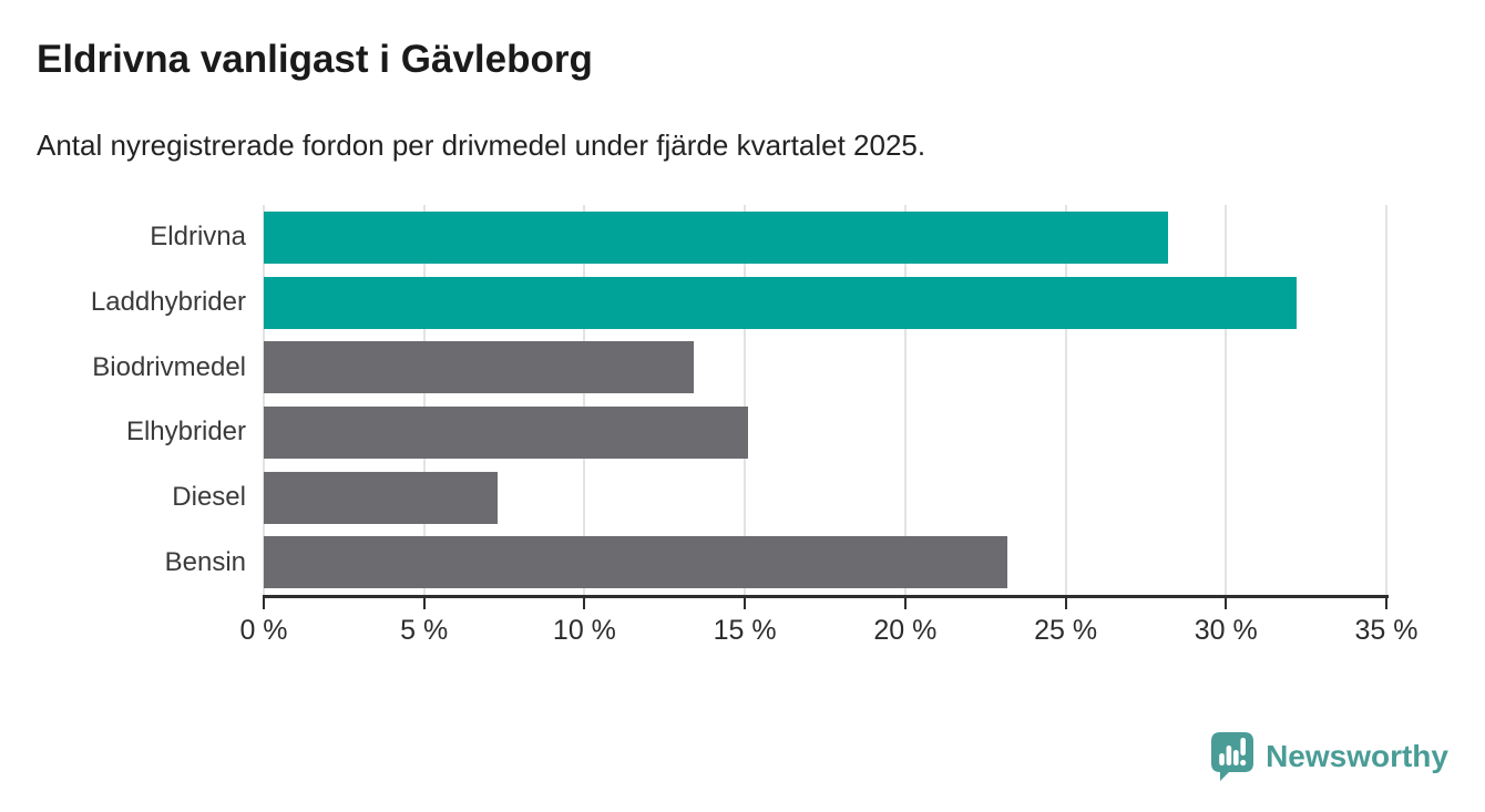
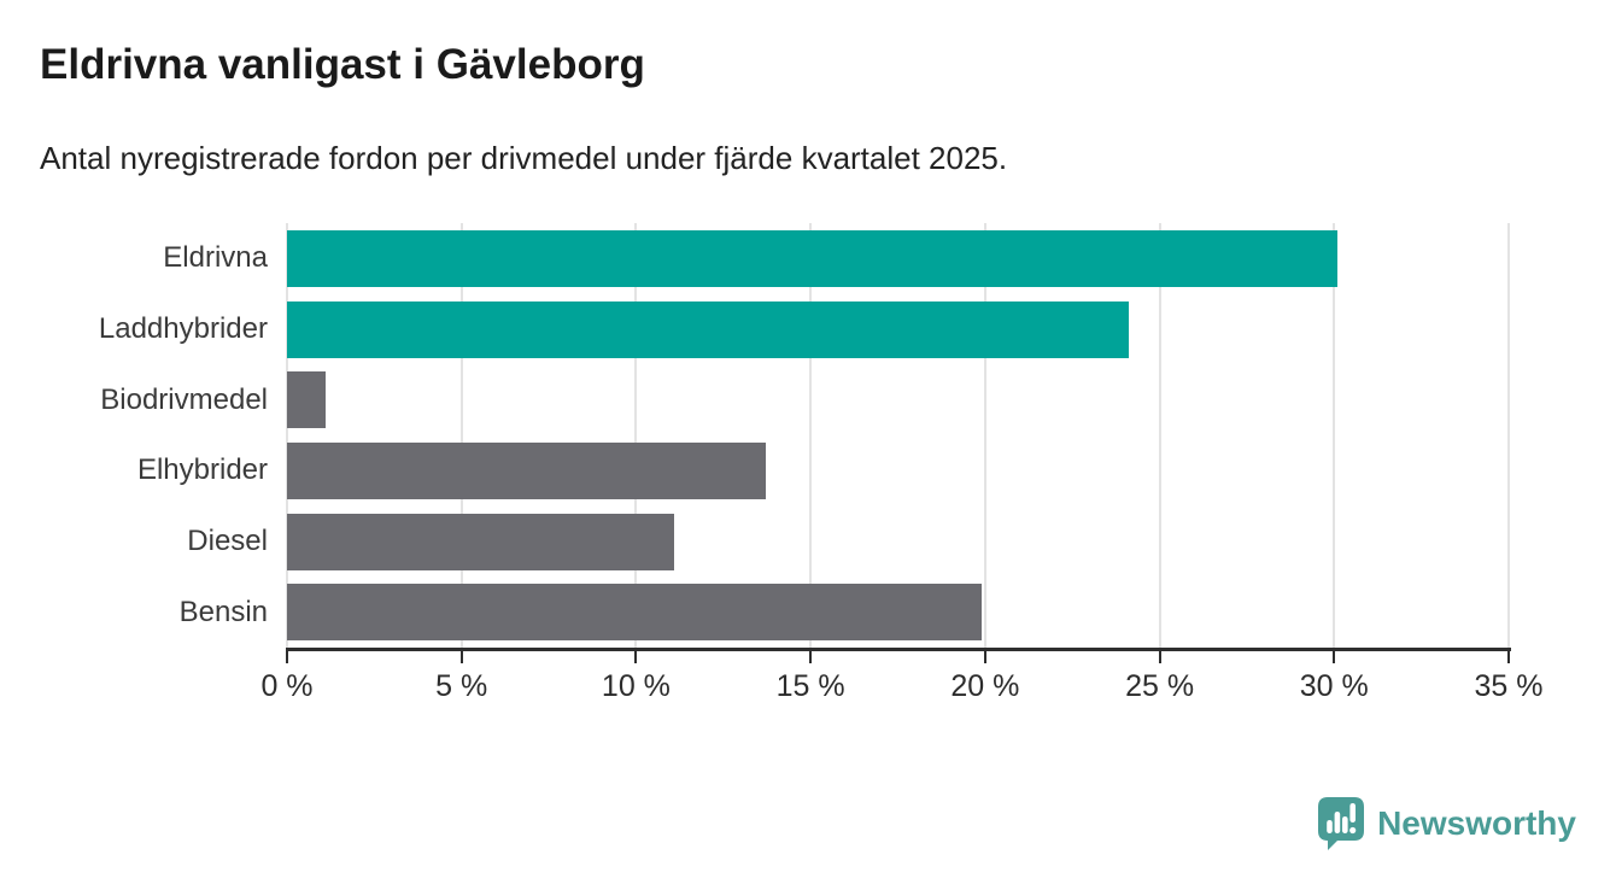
Eldrivna: 28.2% -> 30.1%
Laddhybrider: 32.2% -> 24.1%
Biodrivmedel: 13.4% -> 1.1%
Elhybrider: 15.1% -> 13.7%
Diesel: 7.3% -> 11.1%
Bensin: 23.2% -> 19.9%
